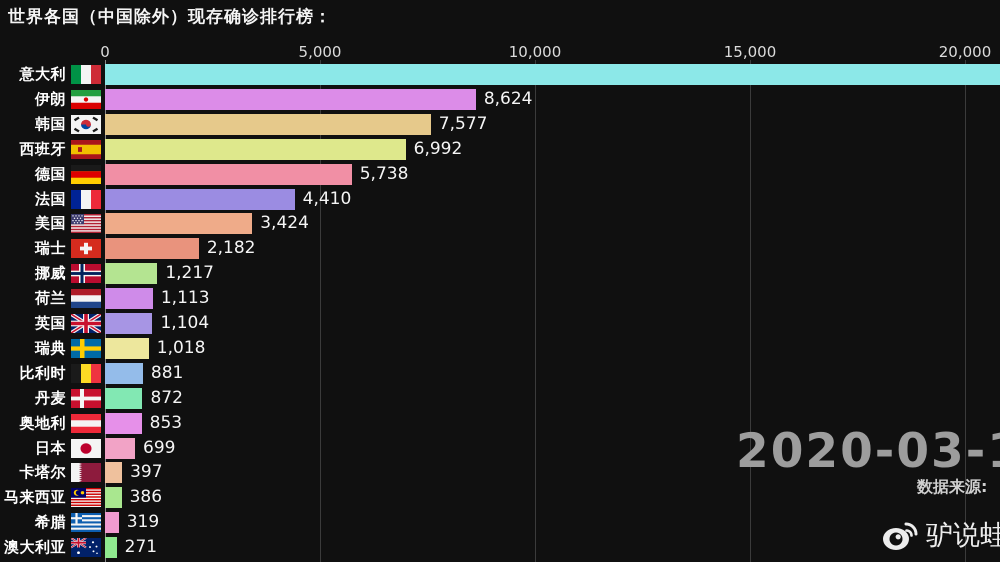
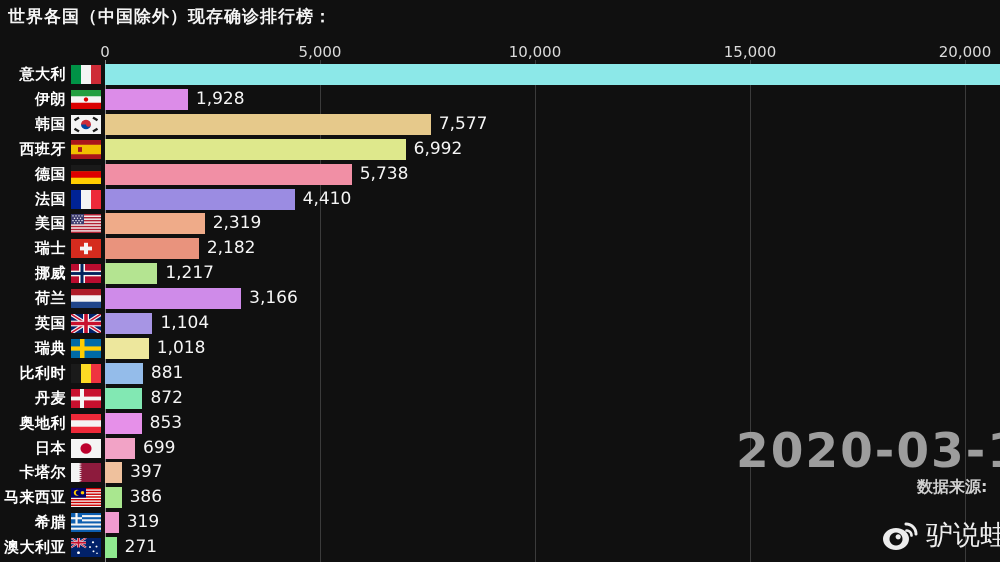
伊朗: 8,624 -> 1,928
美国: 3,424 -> 2,319
荷兰: 1,113 -> 3,166
